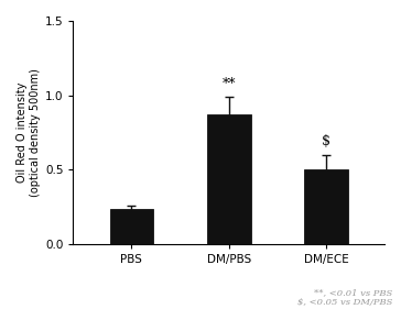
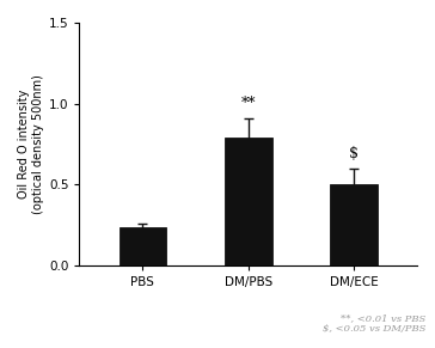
DM/PBS: 0.87 -> 0.79
